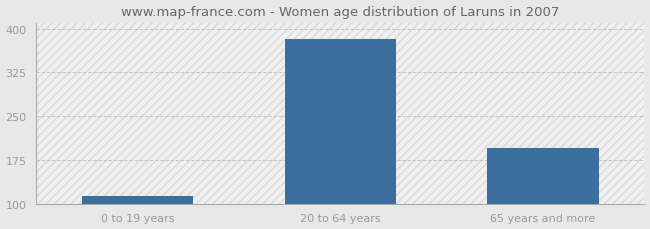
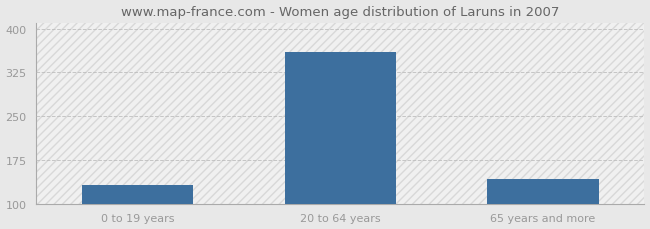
0 to 19 years: 113 -> 132
20 to 64 years: 383 -> 360
65 years and more: 196 -> 142
